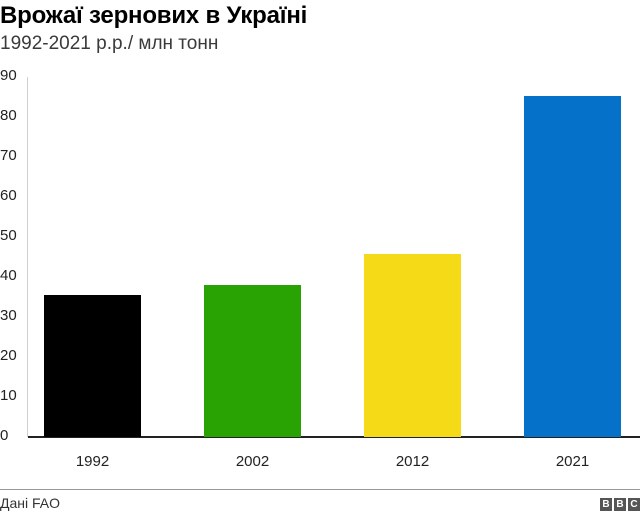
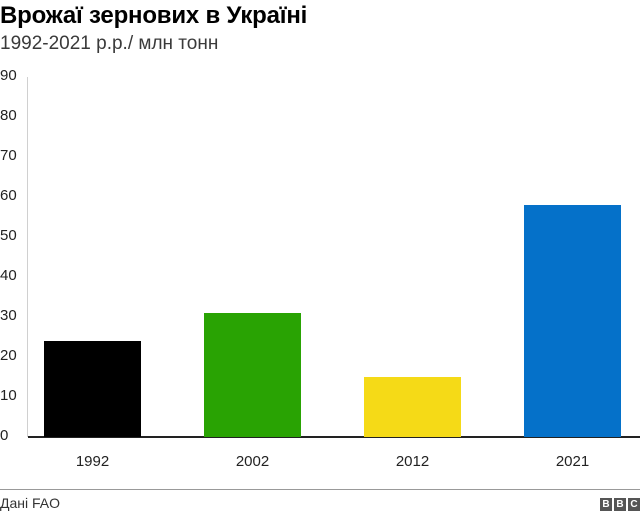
1992: 36 -> 24
2002: 38 -> 31
2012: 46 -> 15
2021: 85 -> 58
